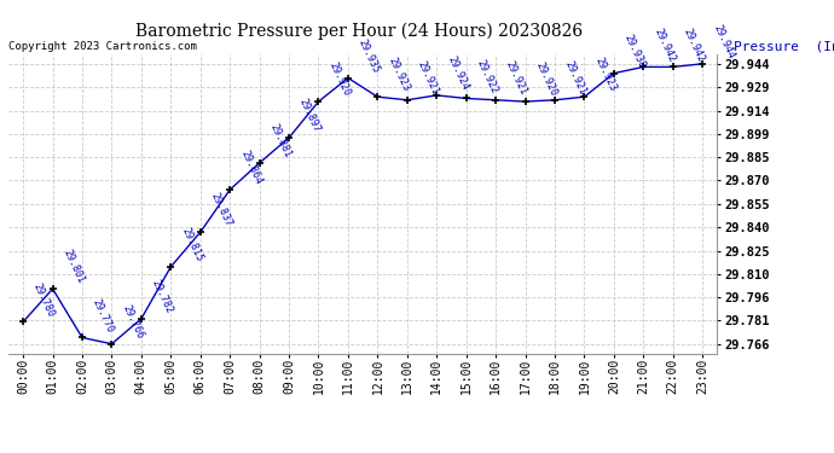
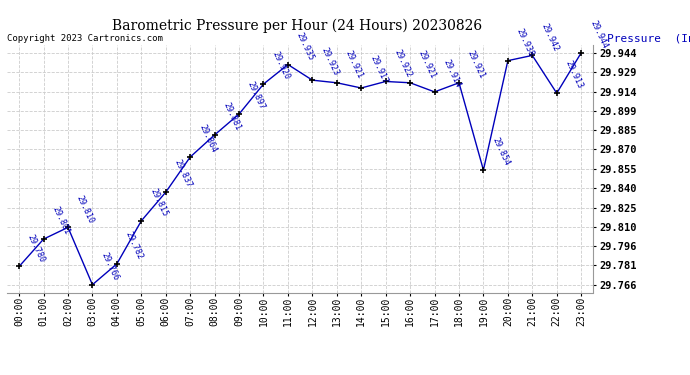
02:00: 29.770 -> 29.810
14:00: 29.924 -> 29.917
17:00: 29.920 -> 29.914
19:00: 29.923 -> 29.854
22:00: 29.942 -> 29.913
